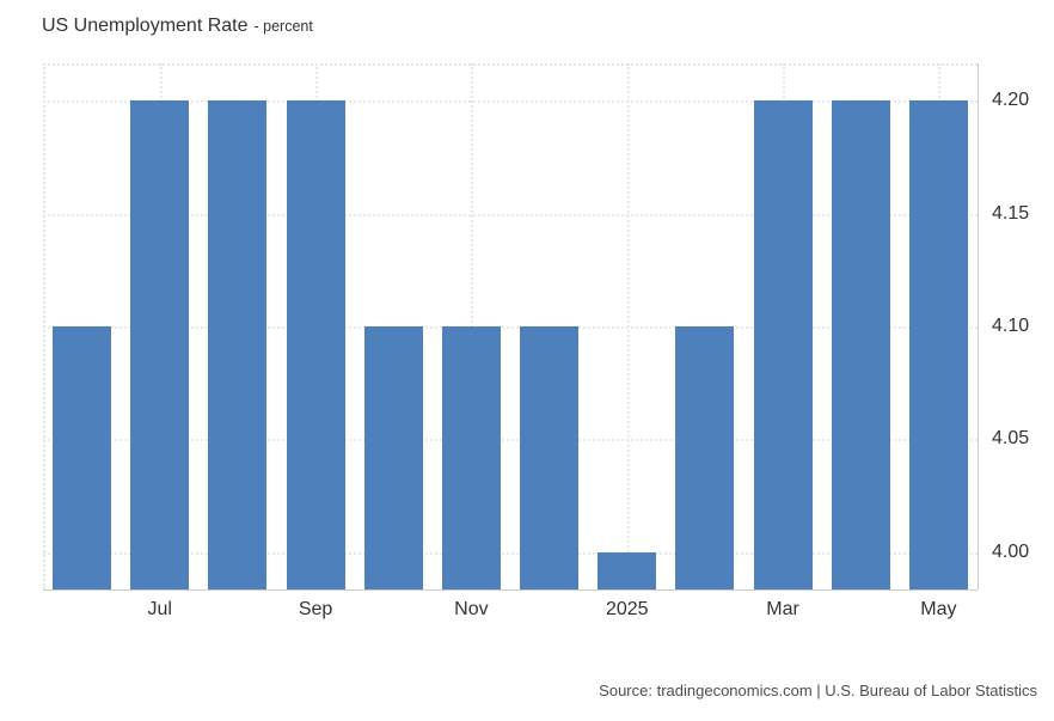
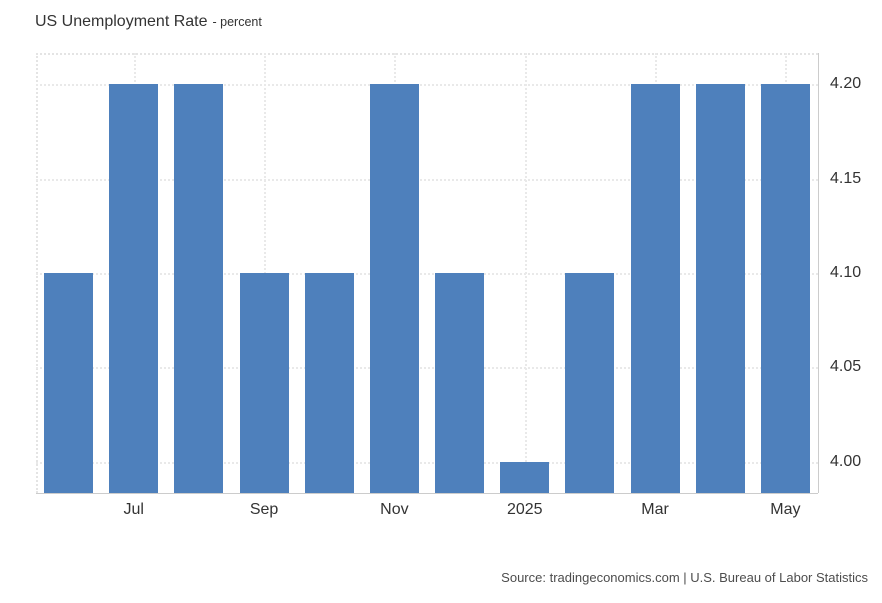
Sep: 4.2 -> 4.1
Nov: 4.1 -> 4.2
